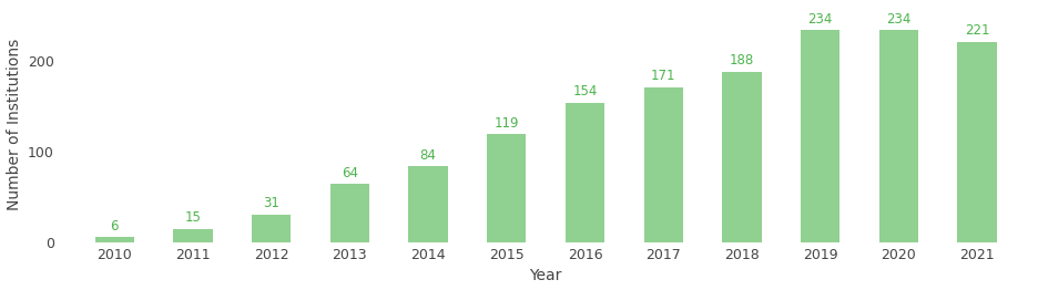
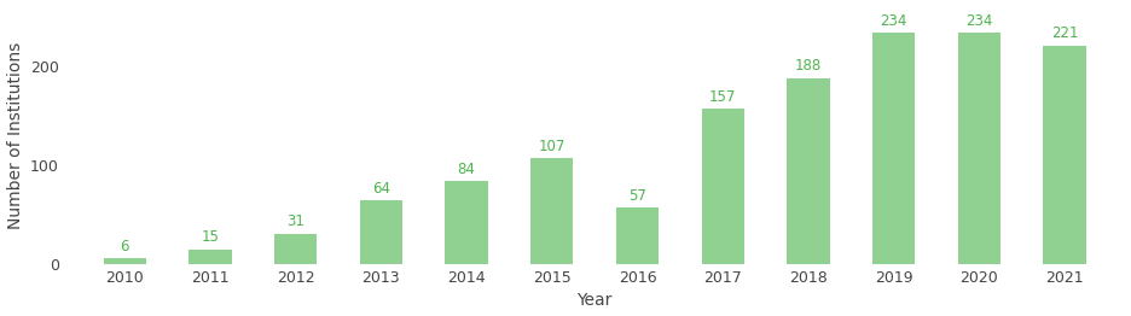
2015: 119 -> 107
2016: 154 -> 57
2017: 171 -> 157
